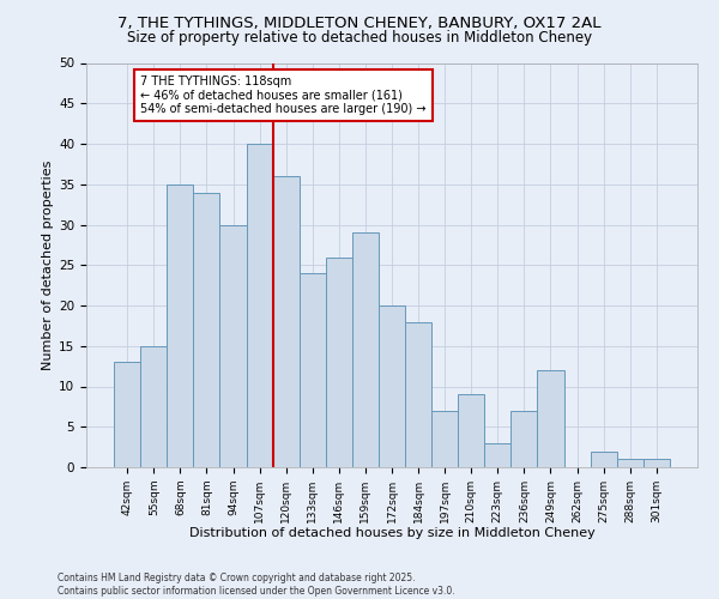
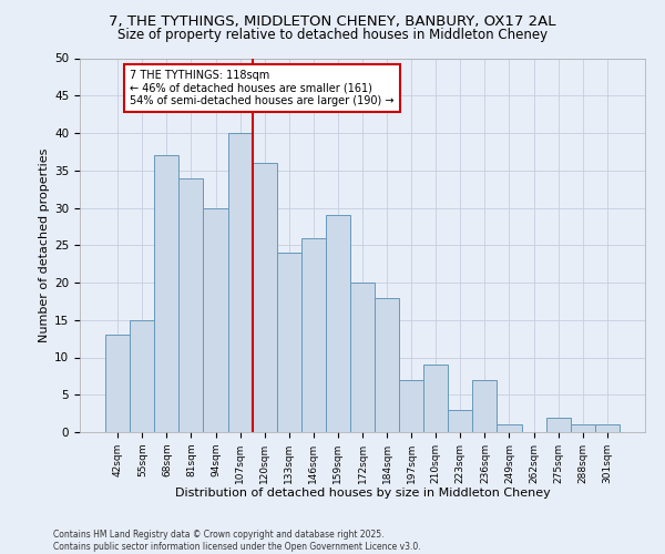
68sqm: 35 -> 37
249sqm: 12 -> 1
